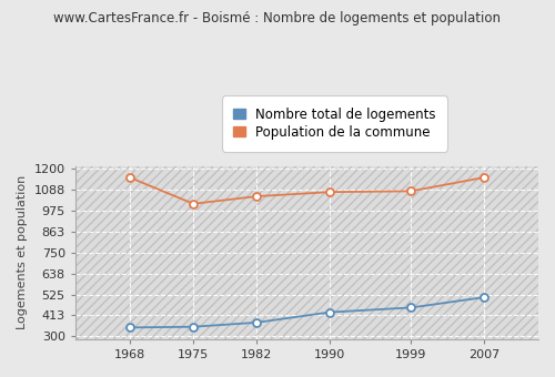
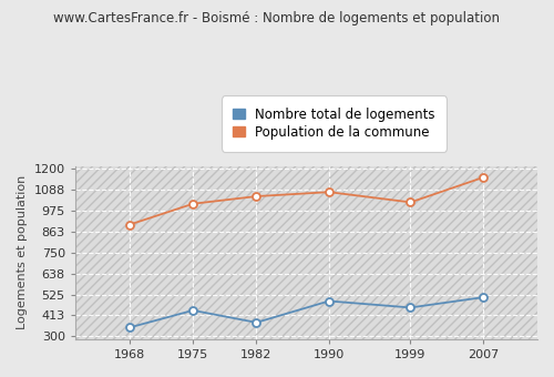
Population de la commune/1968: 1150 -> 900
Nombre total de logements/1975: 350 -> 440
Nombre total de logements/1990: 430 -> 490
Population de la commune/1999: 1080 -> 1020
